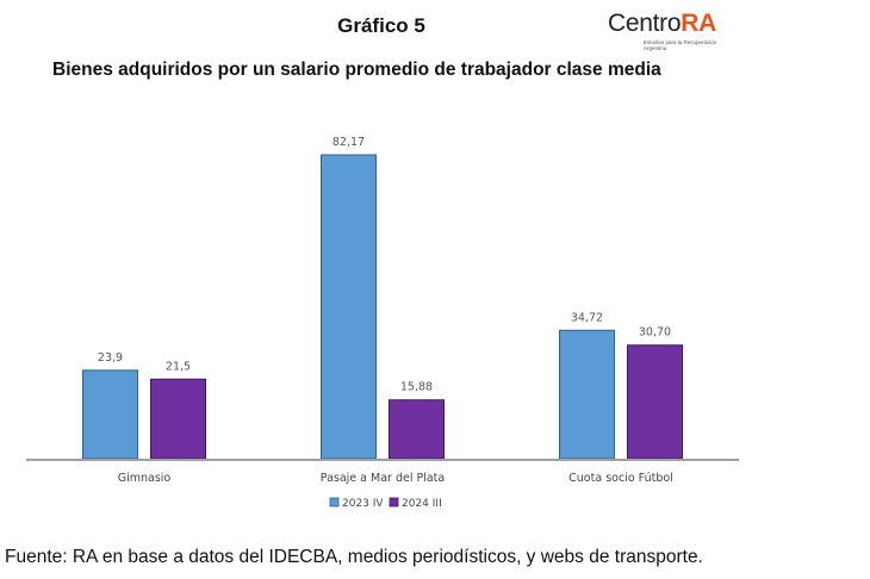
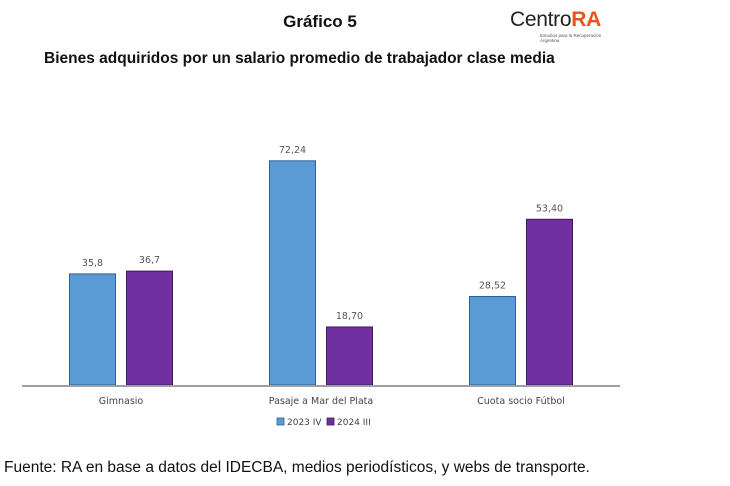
2023 IV/Gimnasio: 23,9 -> 35,8
2024 III/Gimnasio: 21,5 -> 36,7
2023 IV/Pasaje a Mar del Plata: 82,17 -> 72,24
2024 III/Pasaje a Mar del Plata: 15,88 -> 18,70
2023 IV/Cuota socio Fútbol: 34,72 -> 28,52
2024 III/Cuota socio Fútbol: 30,70 -> 53,40
